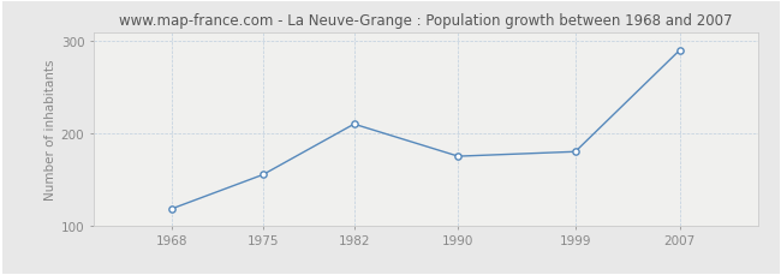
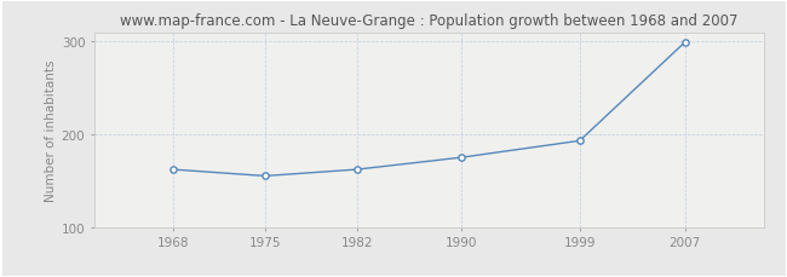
1968: 118 -> 162
1982: 210 -> 162
1999: 180 -> 193
2007: 290 -> 299
